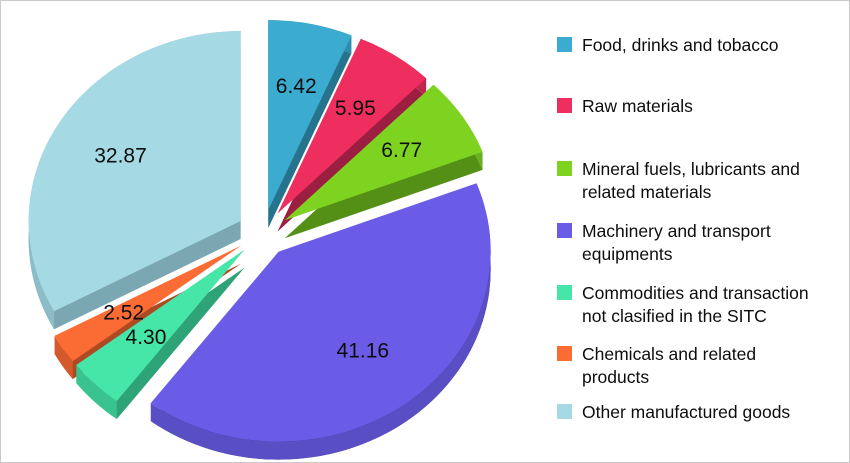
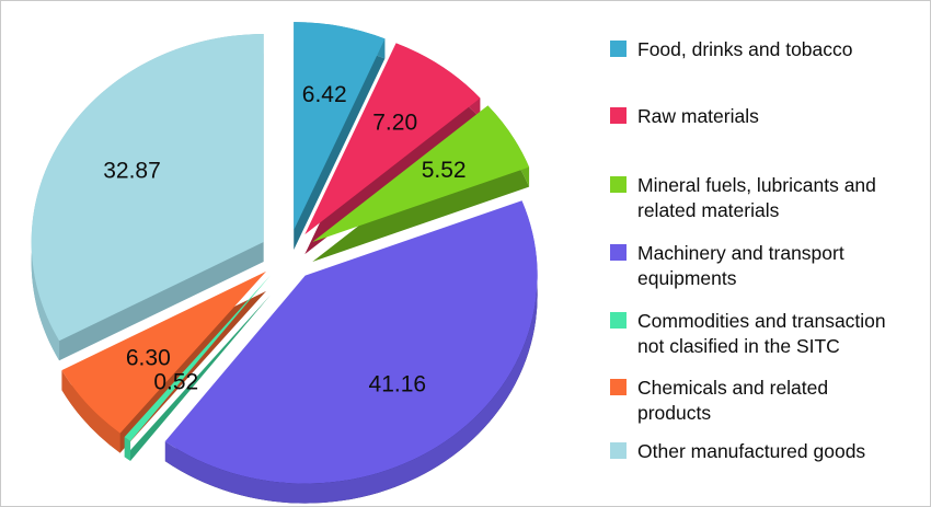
Raw materials: 5.95 -> 7.20
Mineral fuels, lubricants and related materials: 6.77 -> 5.52
Commodities and transaction not clasified in the SITC: 4.30 -> 0.52
Chemicals and related products: 2.52 -> 6.30
